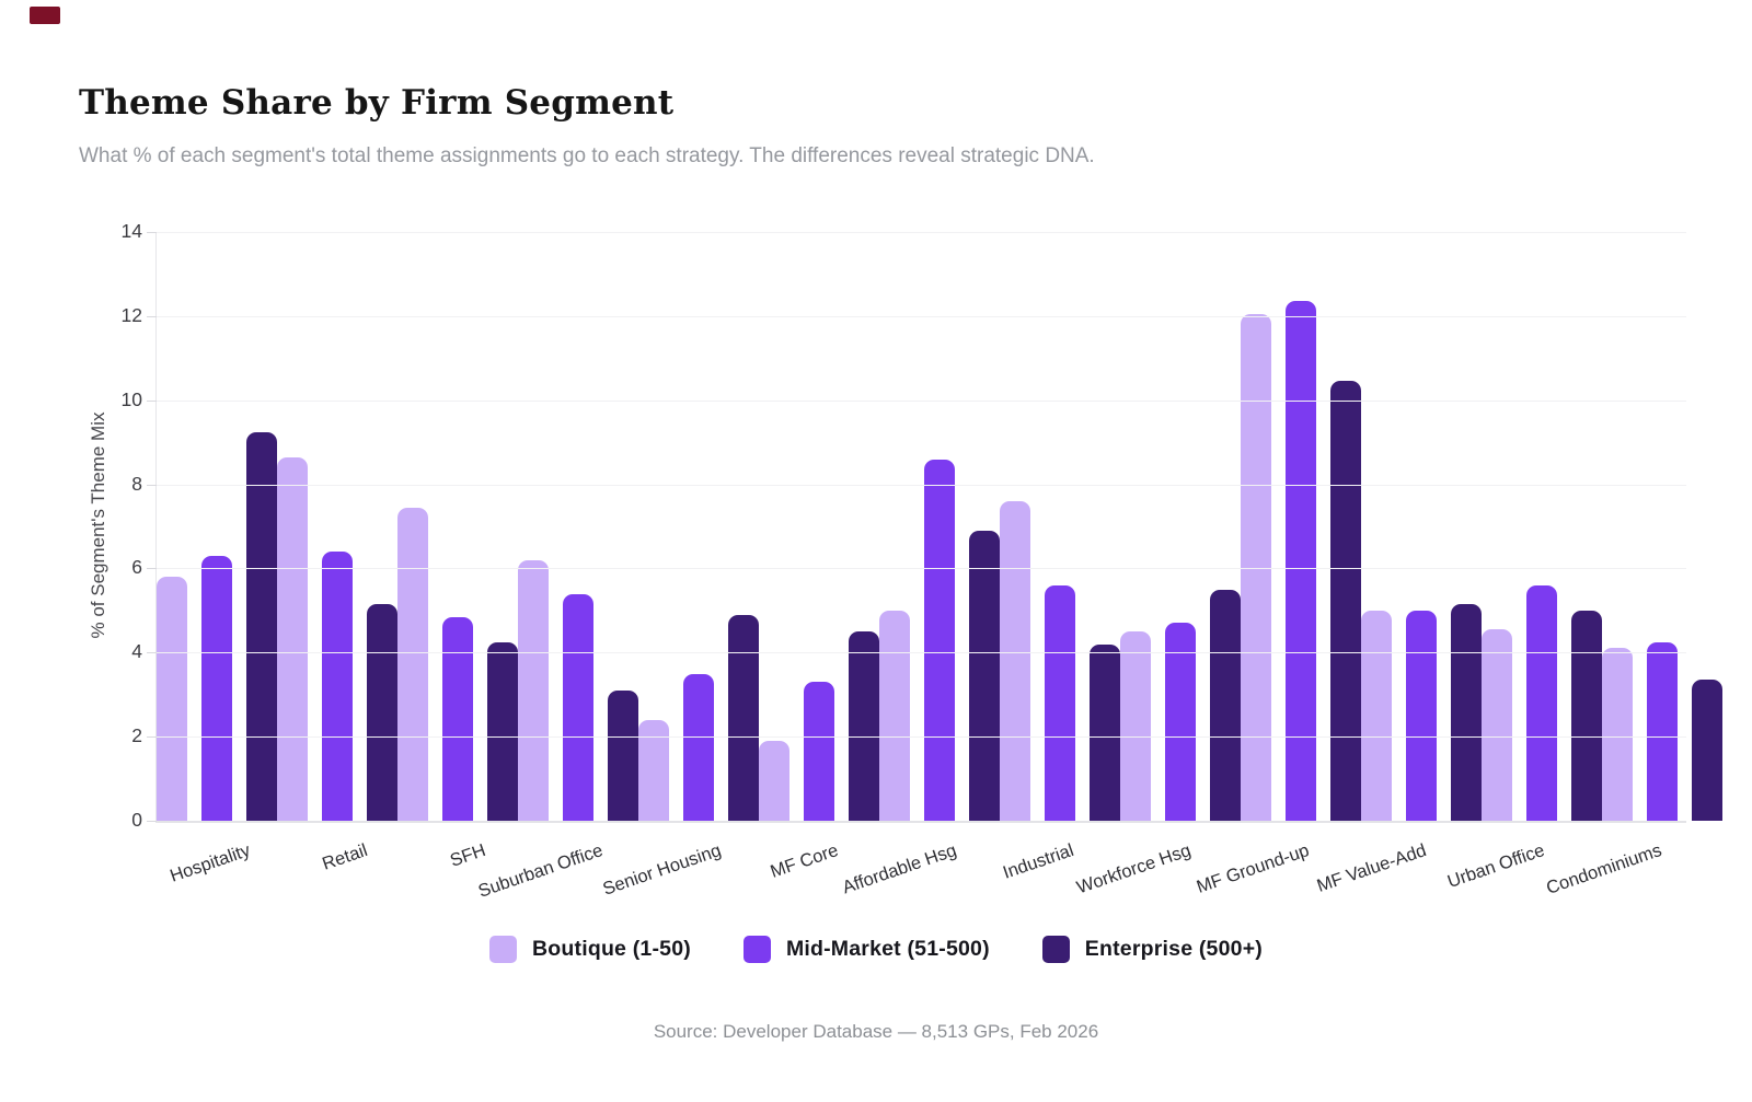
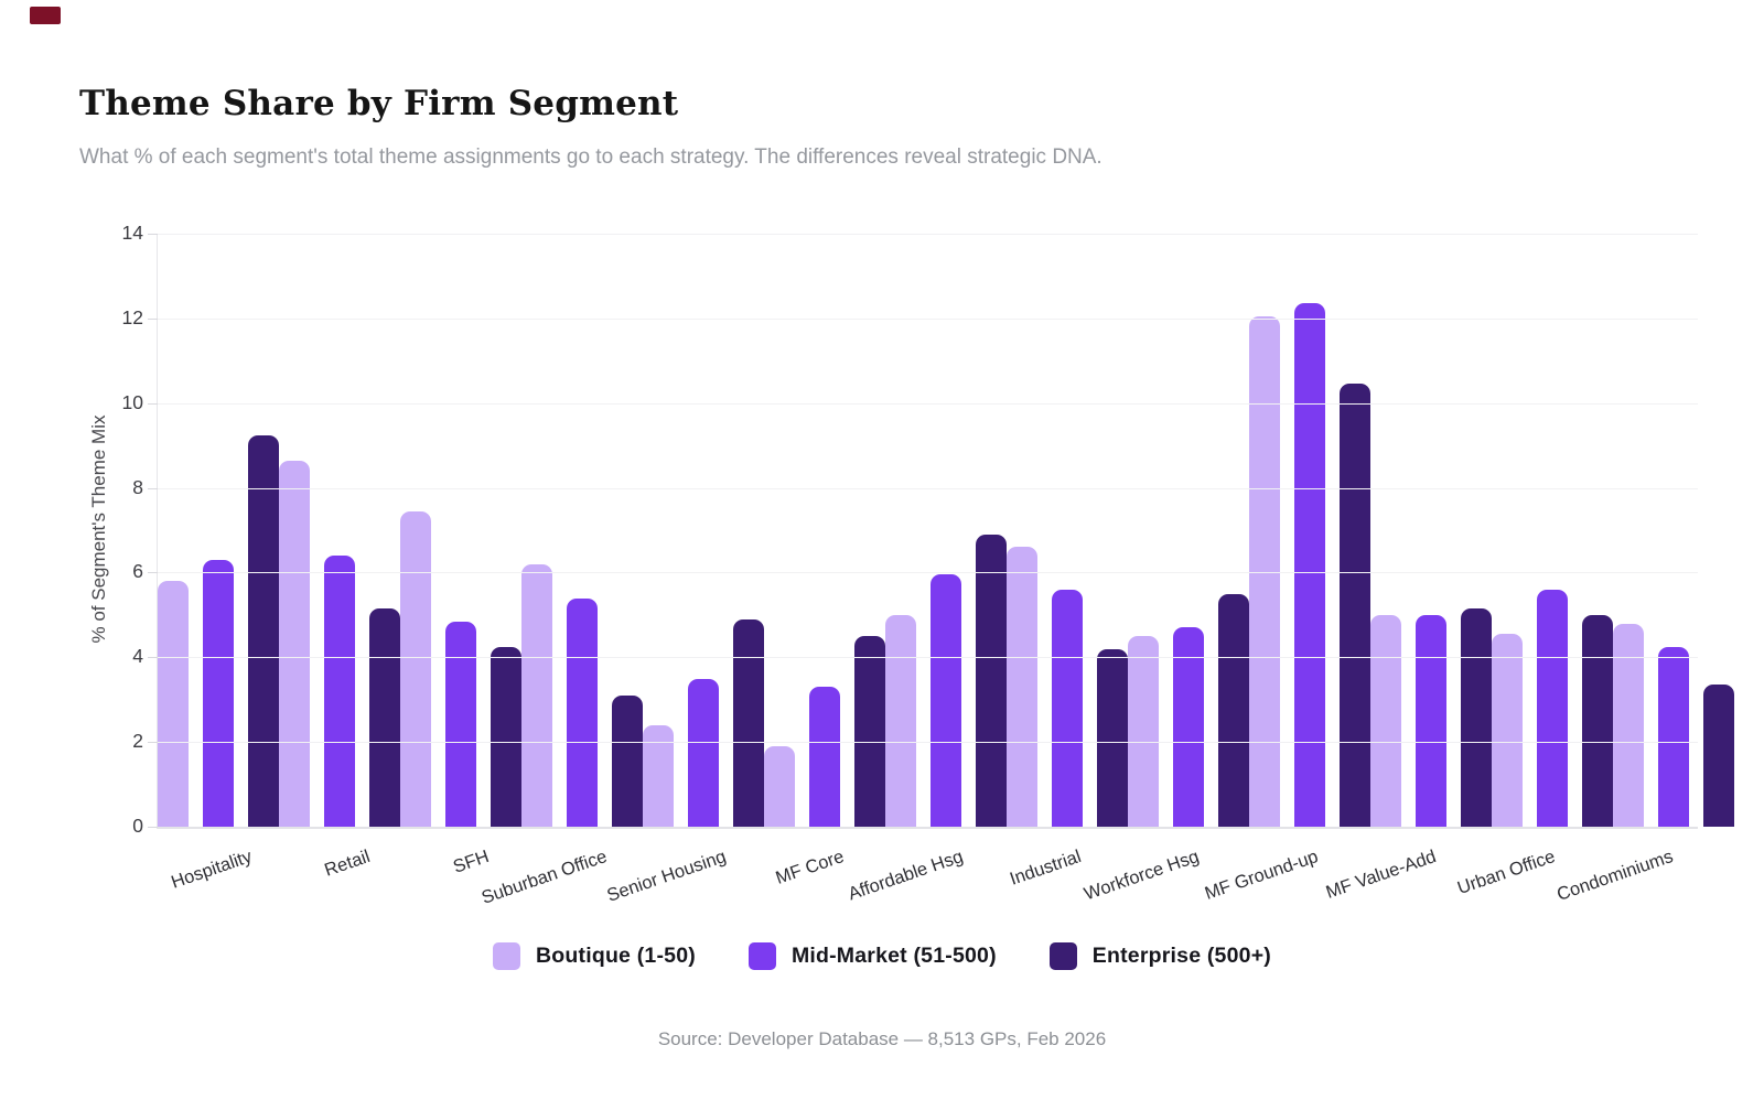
Mid-Market (51-500)/Affordable Hsg: 8.6 -> 6.0
Boutique (1-50)/Industrial: 7.6 -> 6.6
Boutique (1-50)/Condominiums: 4.1 -> 4.8
